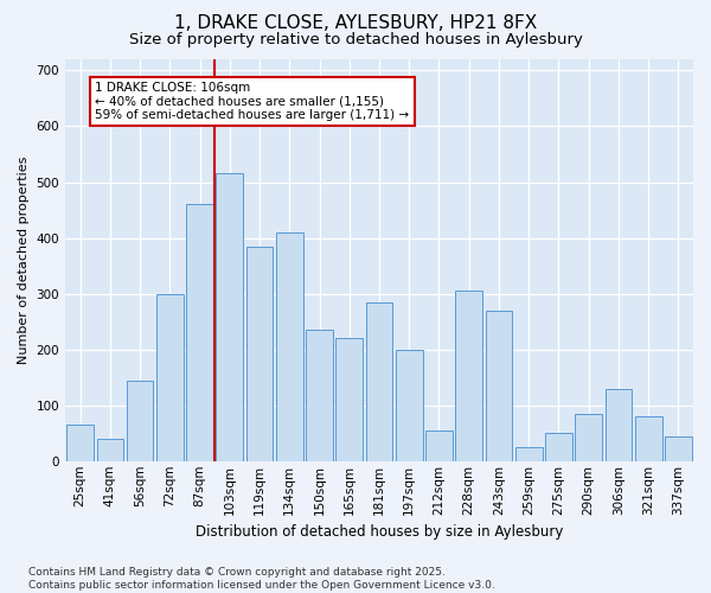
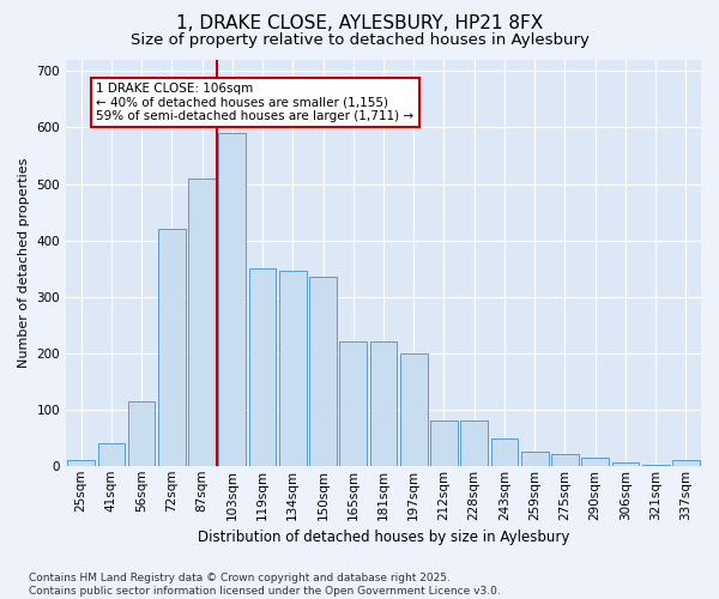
25sqm: 65 -> 10
56sqm: 145 -> 115
72sqm: 300 -> 420
87sqm: 460 -> 510
103sqm: 515 -> 590
119sqm: 385 -> 350
134sqm: 410 -> 345
150sqm: 235 -> 335
181sqm: 285 -> 220
212sqm: 55 -> 80
228sqm: 305 -> 80
243sqm: 270 -> 48
275sqm: 50 -> 20
290sqm: 85 -> 15
306sqm: 130 -> 5
321sqm: 80 -> 2
337sqm: 45 -> 10
